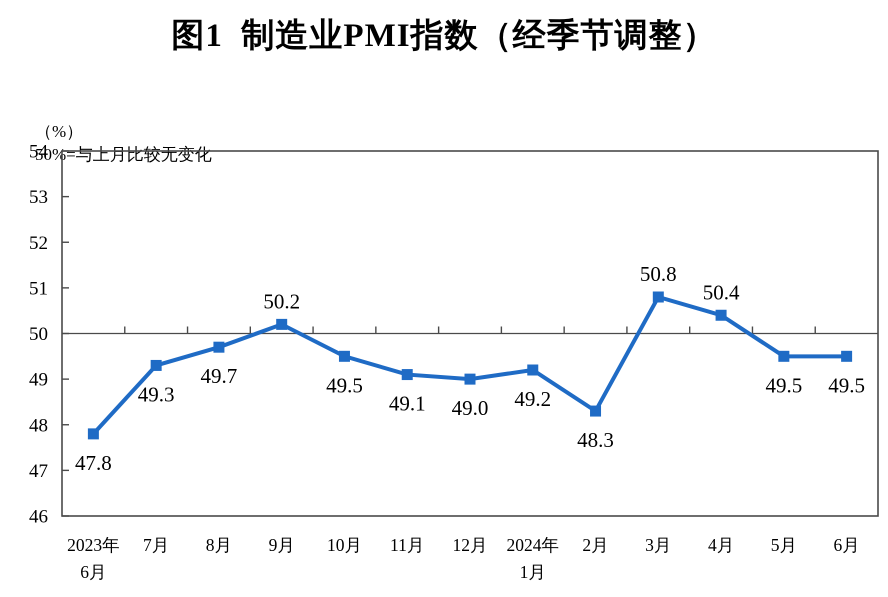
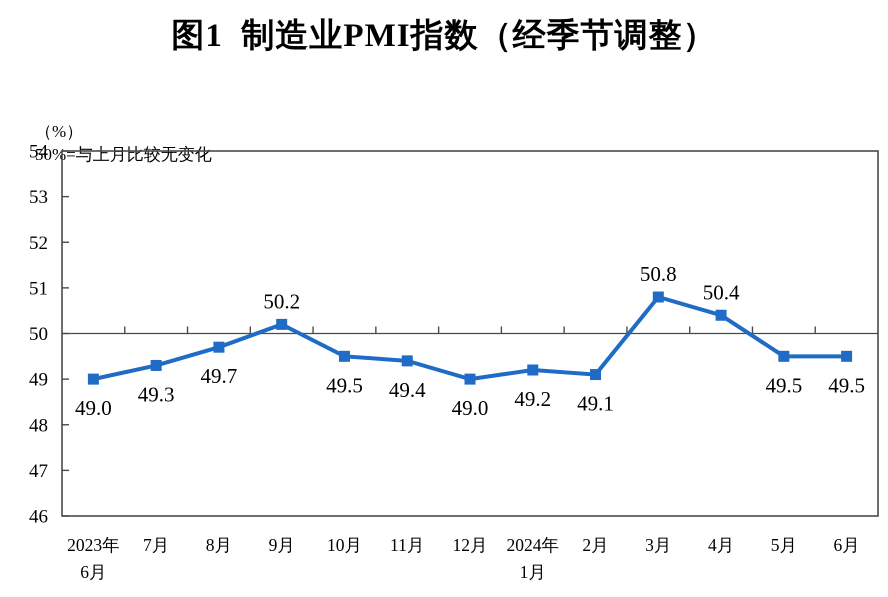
2023年 6月: 47.8 -> 49.0
11月: 49.1 -> 49.4
2月: 48.3 -> 49.1
